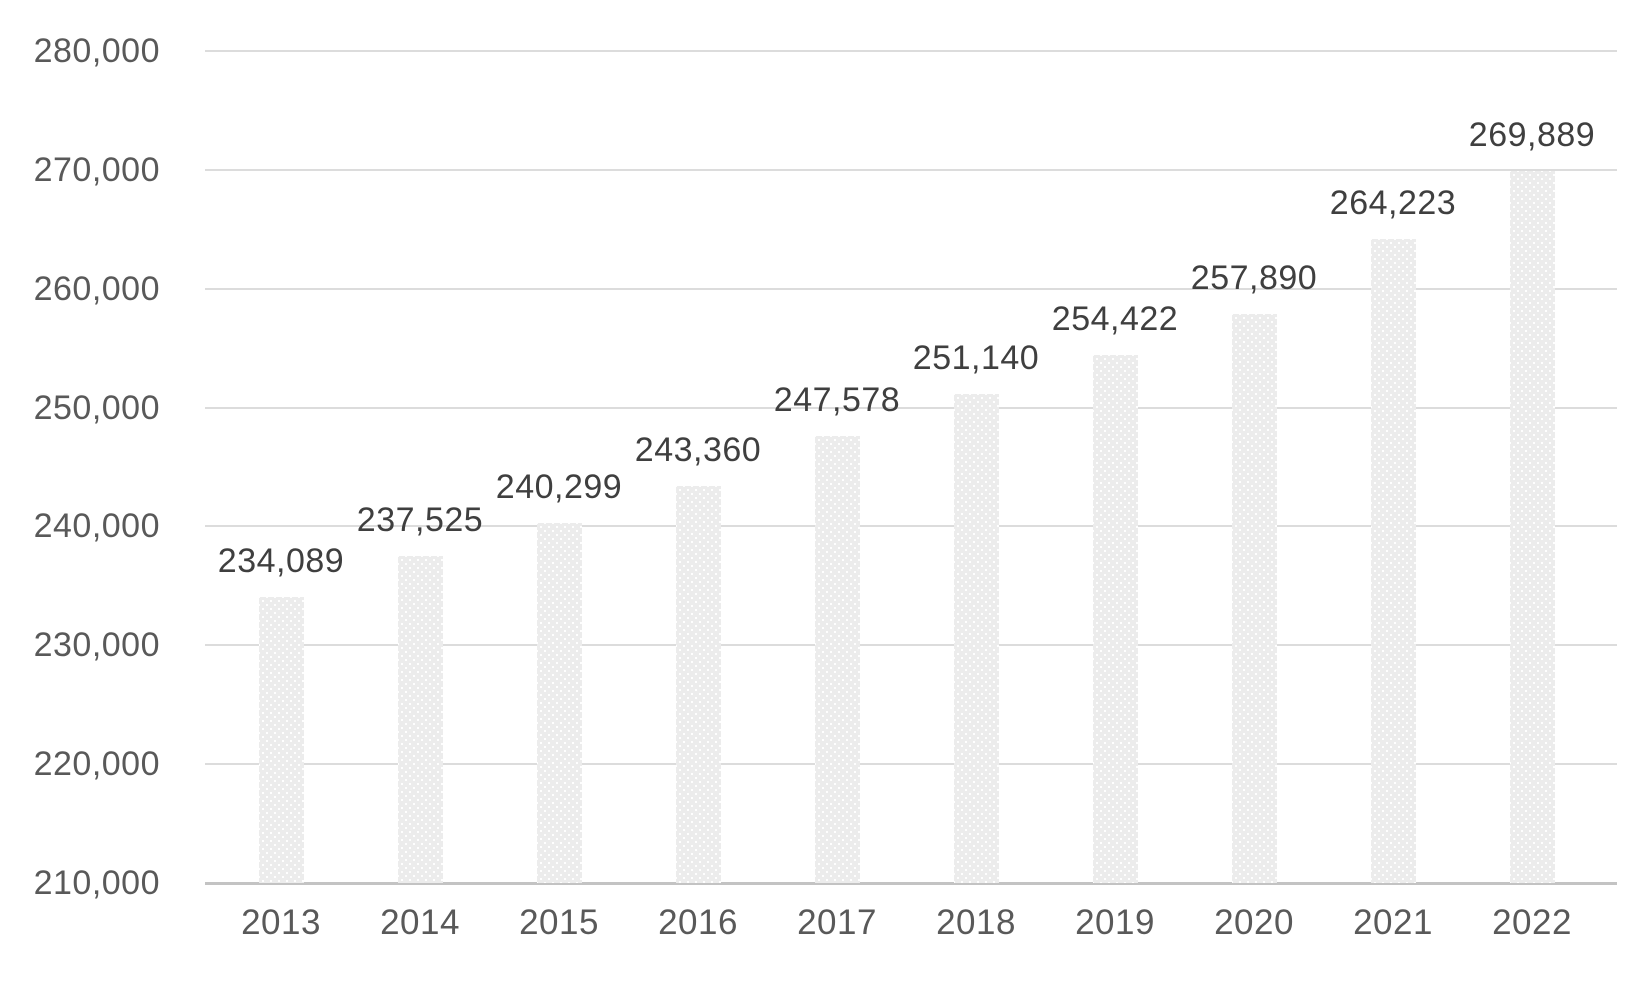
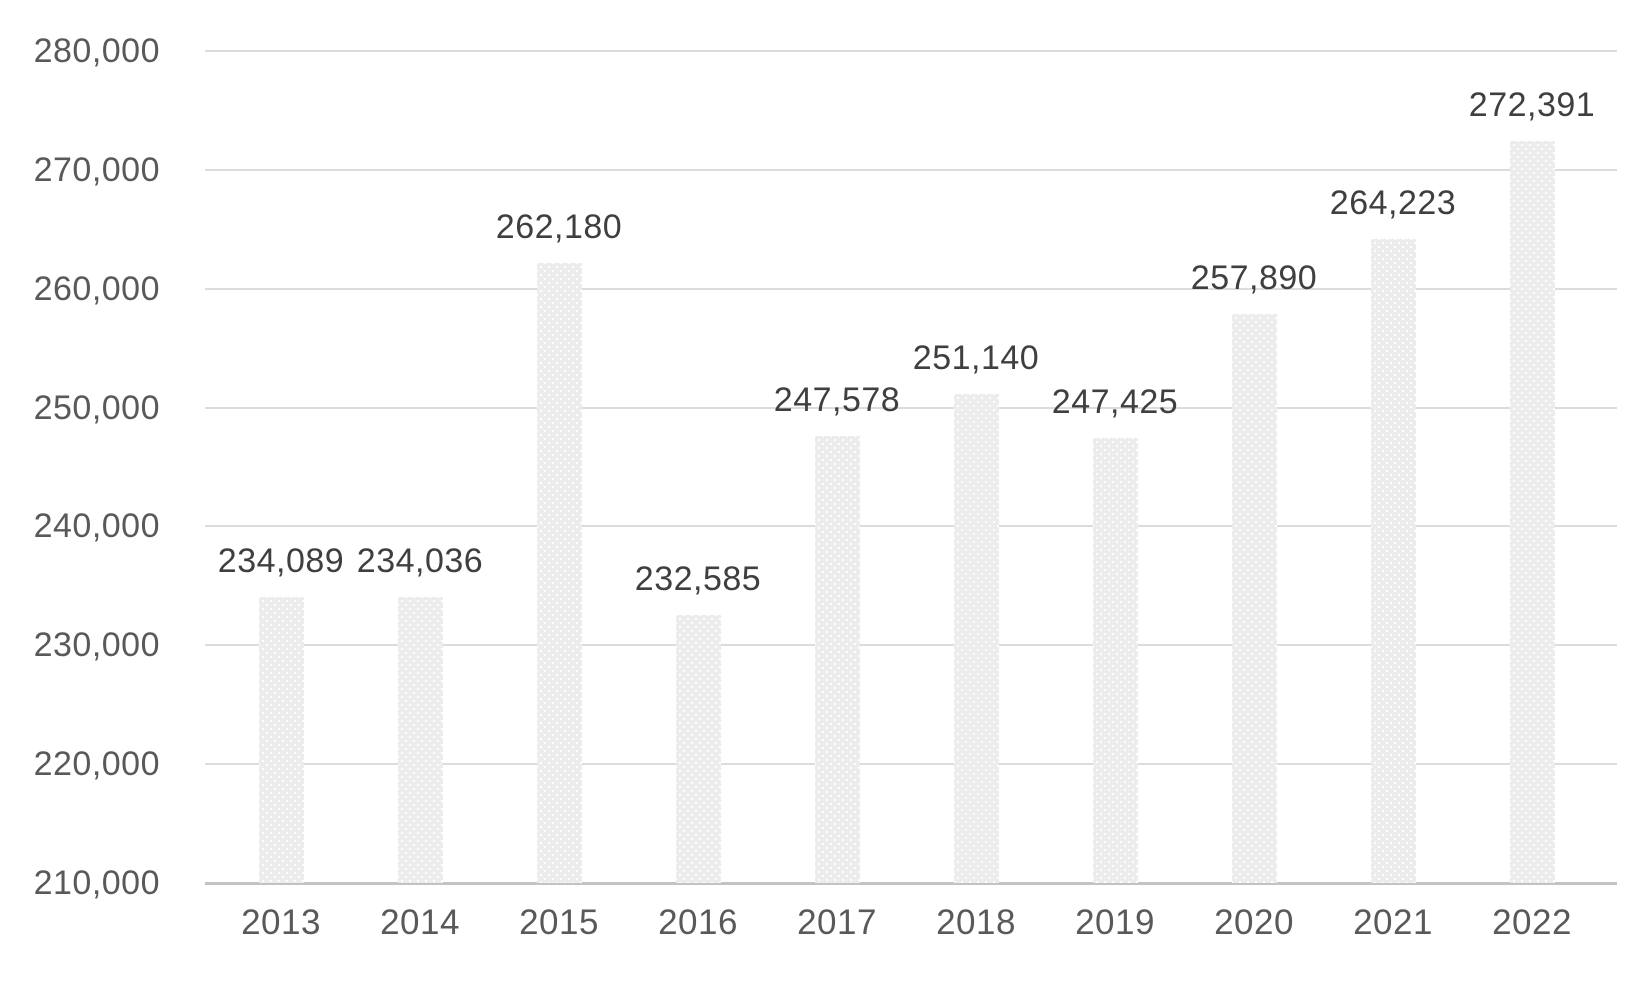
2014: 237,525 -> 234,036
2015: 240,299 -> 262,180
2016: 243,360 -> 232,585
2019: 254,422 -> 247,425
2022: 269,889 -> 272,391
